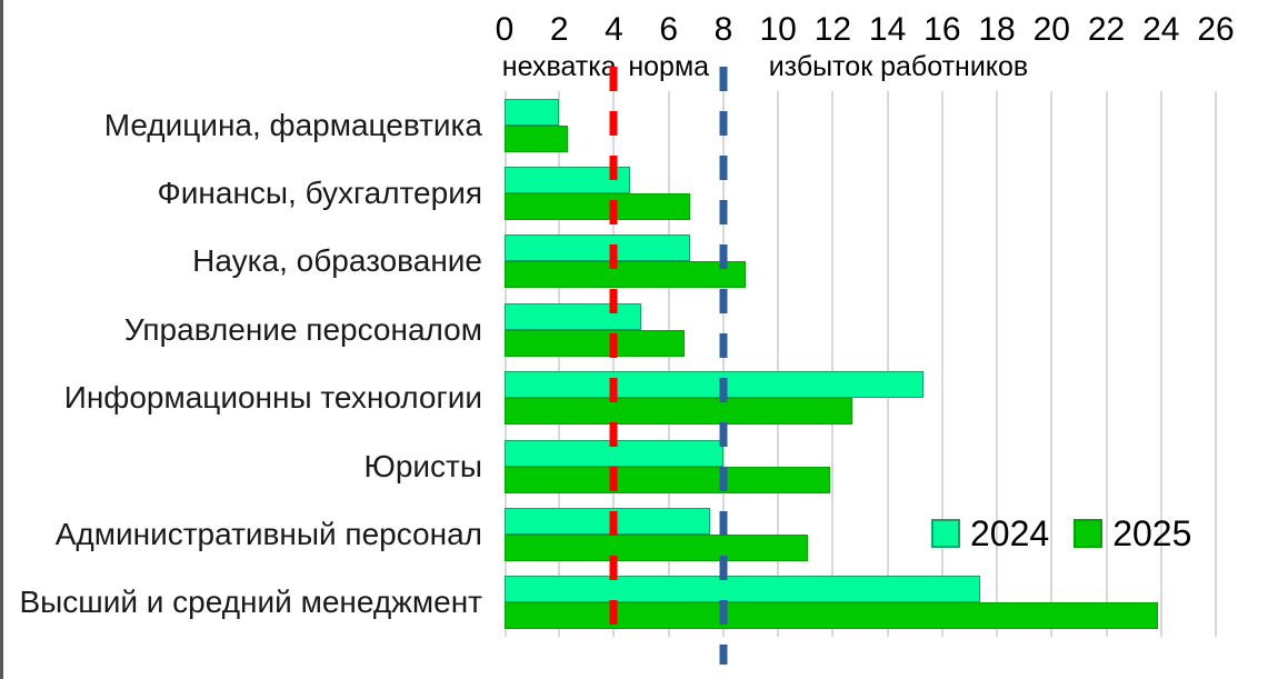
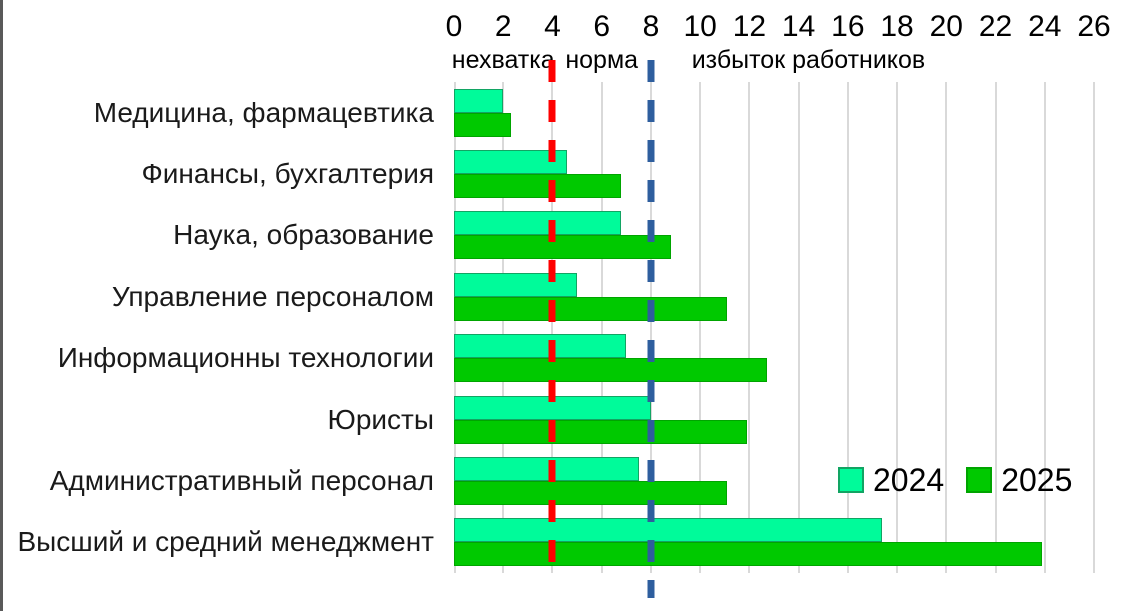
2025/Управление персоналом: 6.6 -> 11.1
2024/Информационны технологии: 15.3 -> 7.0
